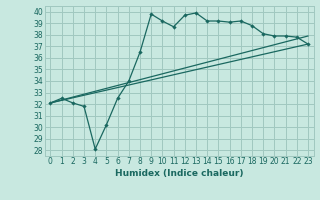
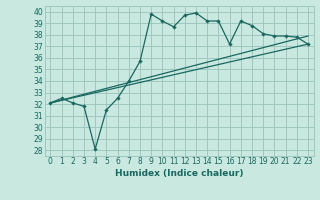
5: 30.2 -> 31.5
8: 36.5 -> 35.7
16: 39.1 -> 37.2
